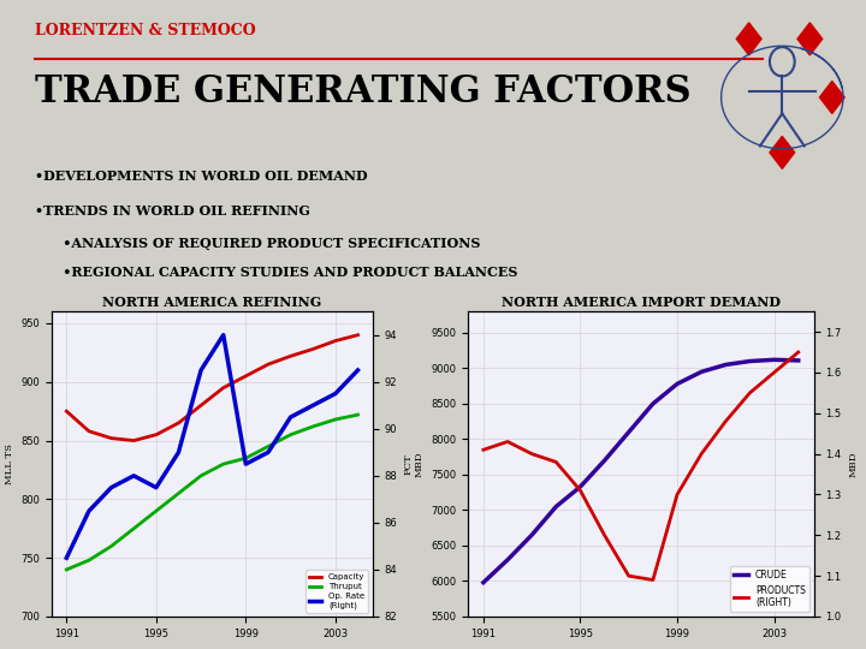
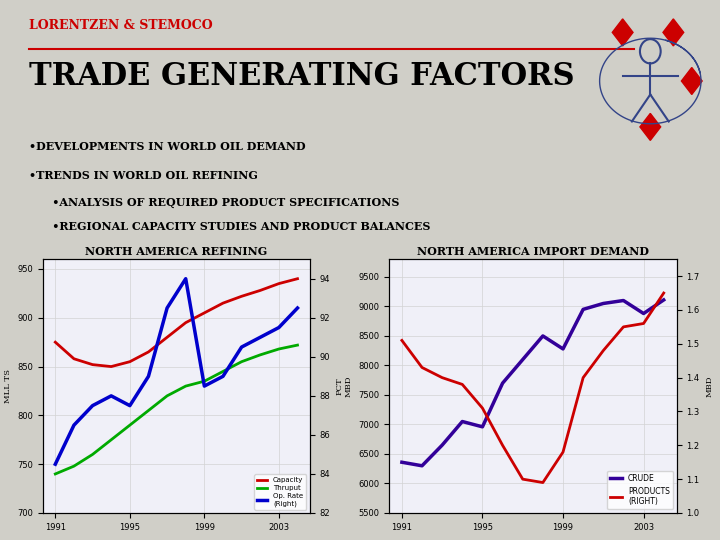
NORTH AMERICA IMPORT DEMAND/CRUDE/1991: 5980 -> 6360
NORTH AMERICA IMPORT DEMAND/PRODUCTS (RIGHT)/1991: 1.41 -> 1.51
NORTH AMERICA IMPORT DEMAND/CRUDE/1995: 7330 -> 6960
NORTH AMERICA IMPORT DEMAND/CRUDE/1999: 8780 -> 8280
NORTH AMERICA IMPORT DEMAND/PRODUCTS (RIGHT)/1999: 1.30 -> 1.18
NORTH AMERICA IMPORT DEMAND/CRUDE/2003: 9120 -> 8880
NORTH AMERICA IMPORT DEMAND/PRODUCTS (RIGHT)/2003: 1.60 -> 1.56
